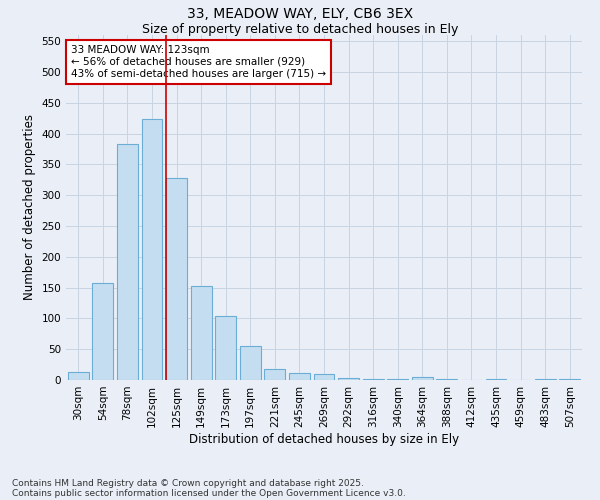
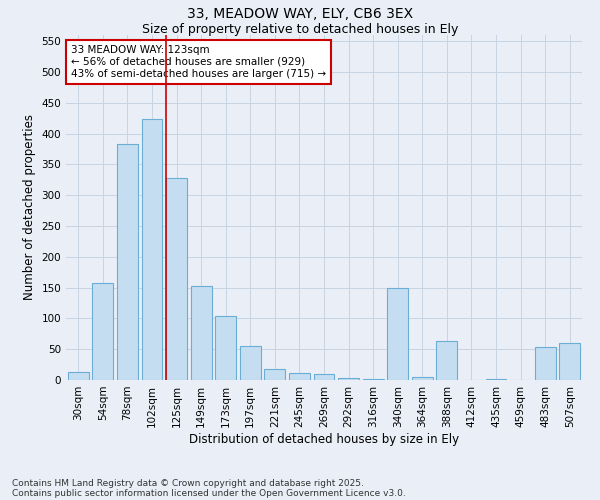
340sqm: 1 -> 150
388sqm: 1 -> 64
483sqm: 1 -> 54
507sqm: 2 -> 60
